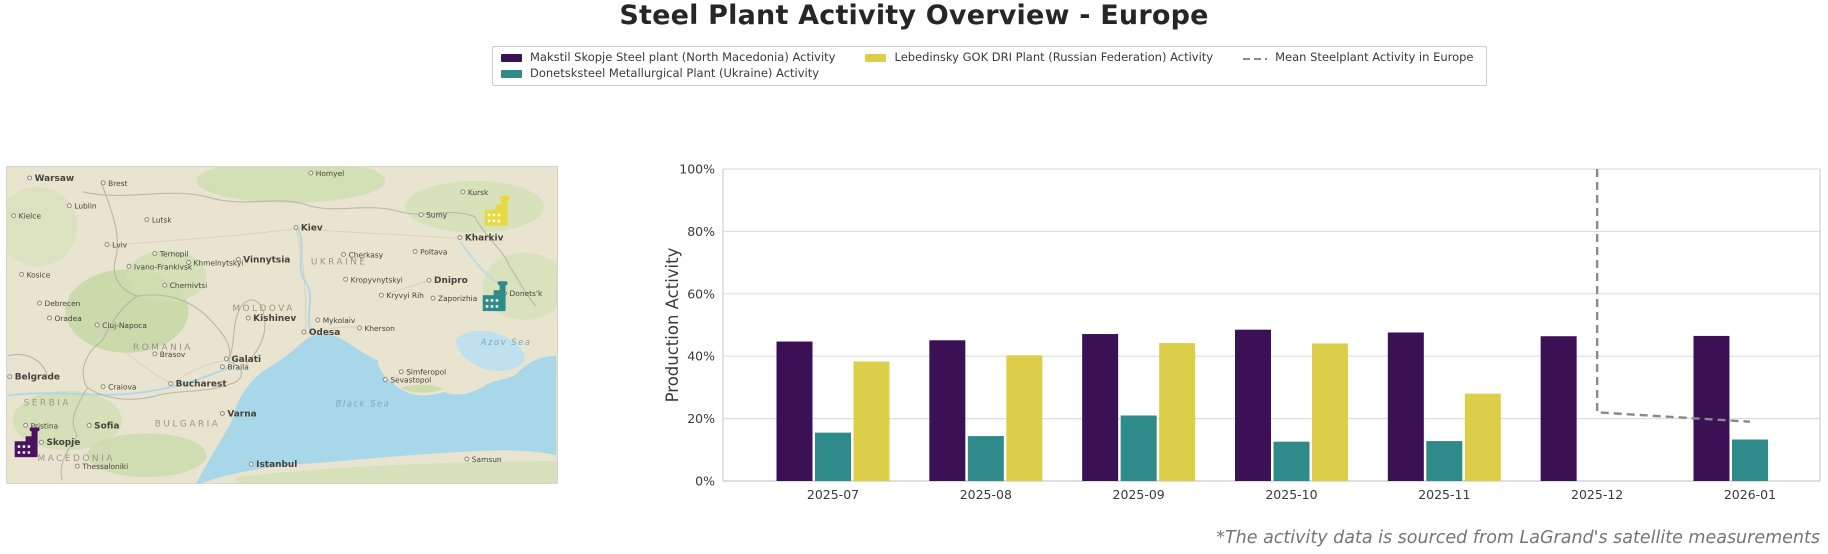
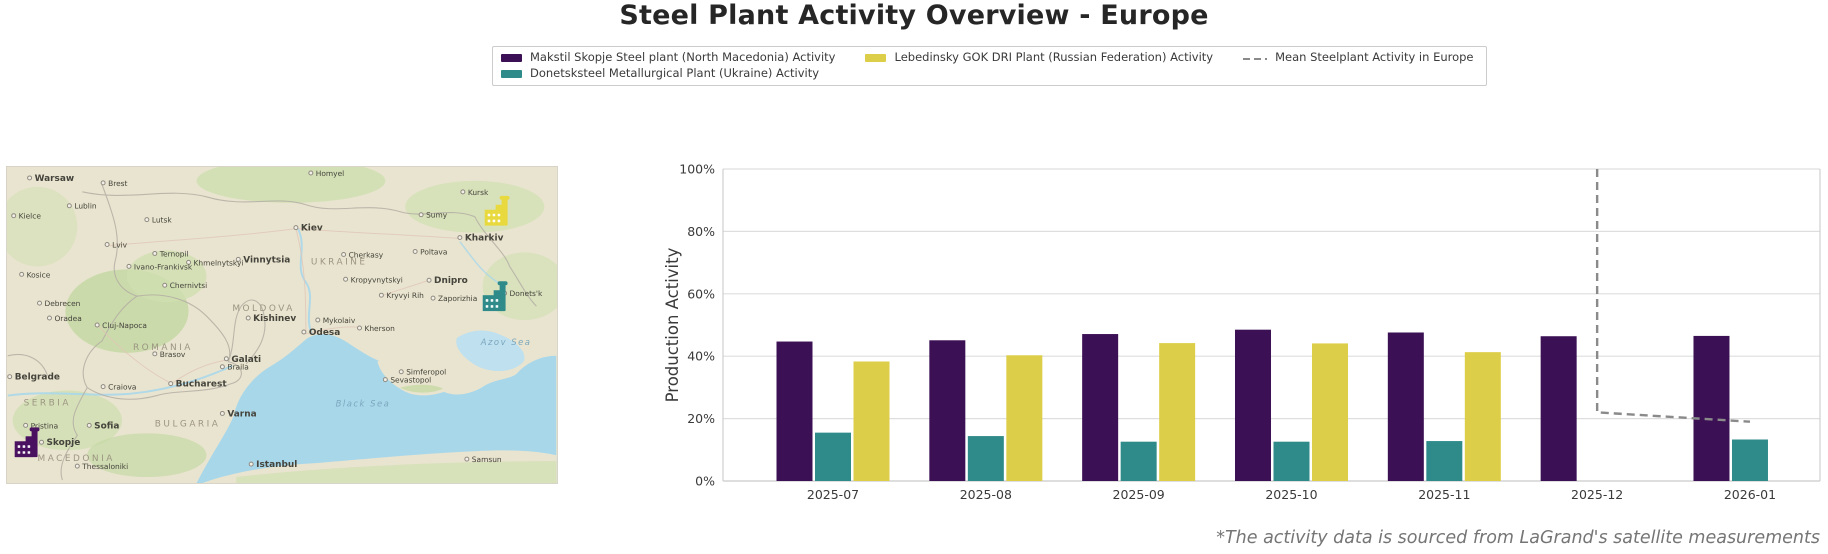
Donetsksteel Metallurgical Plant (Ukraine) Activity/2025-09: 21% -> 13%
Lebedinsky GOK DRI Plant (Russian Federation) Activity/2025-11: 28% -> 41%
